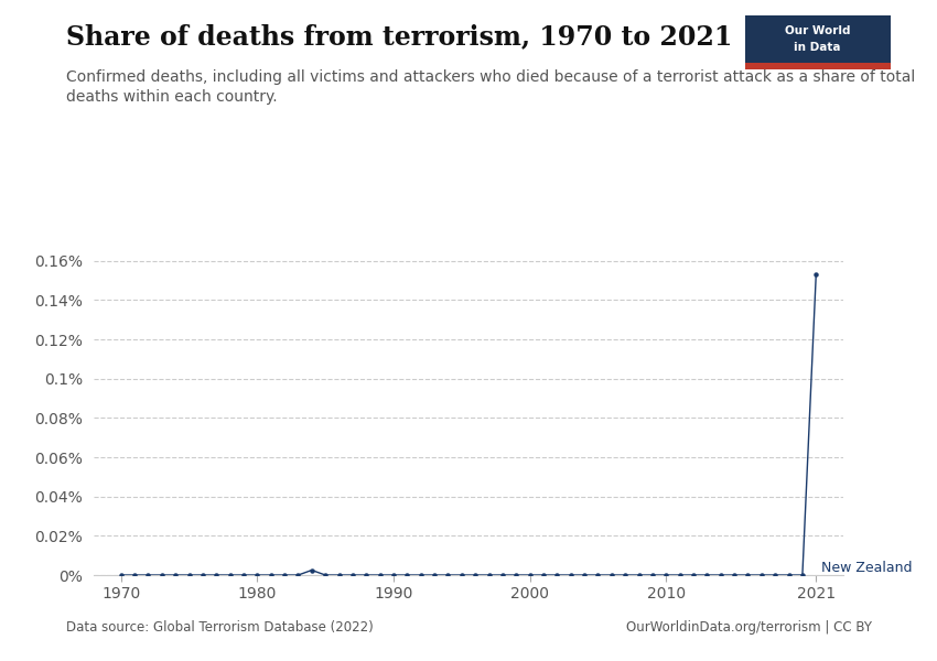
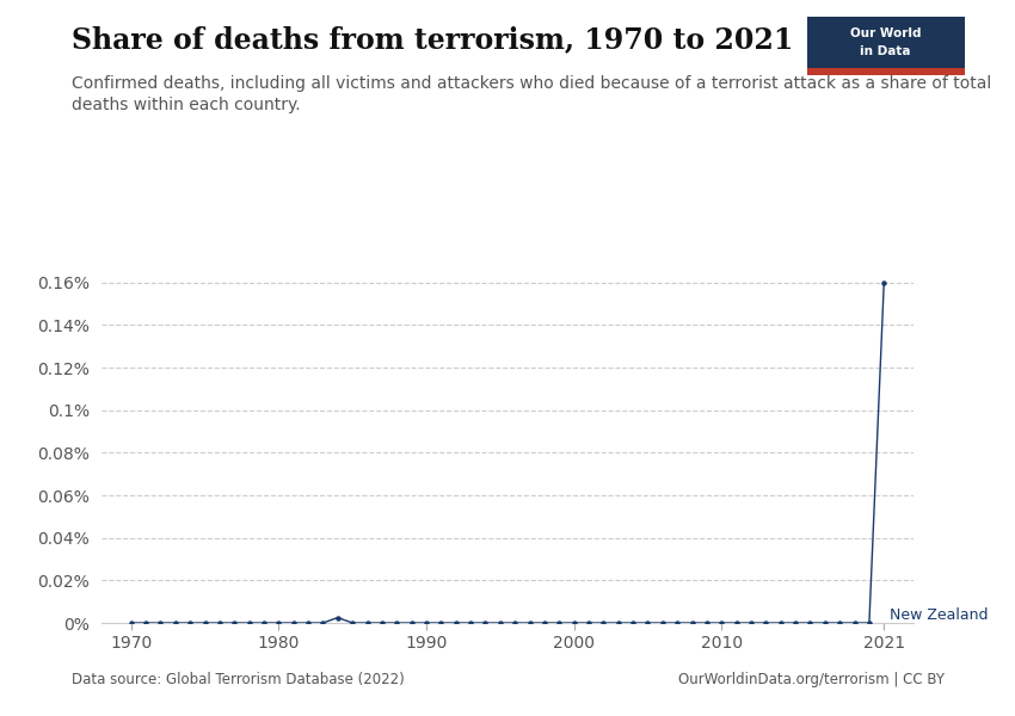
2021: 0.1530% -> 0.1600%
